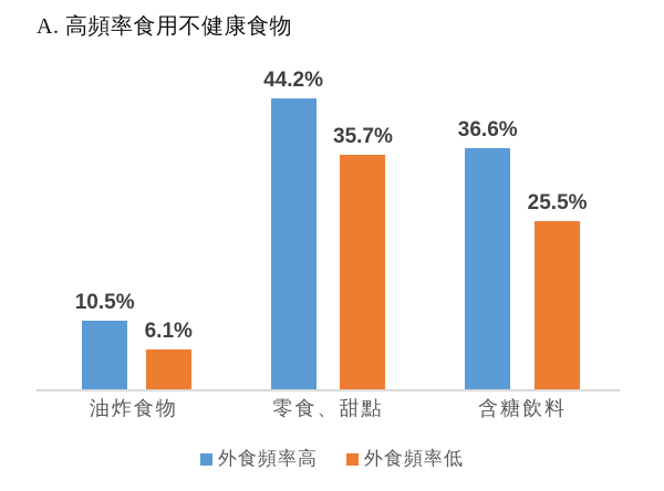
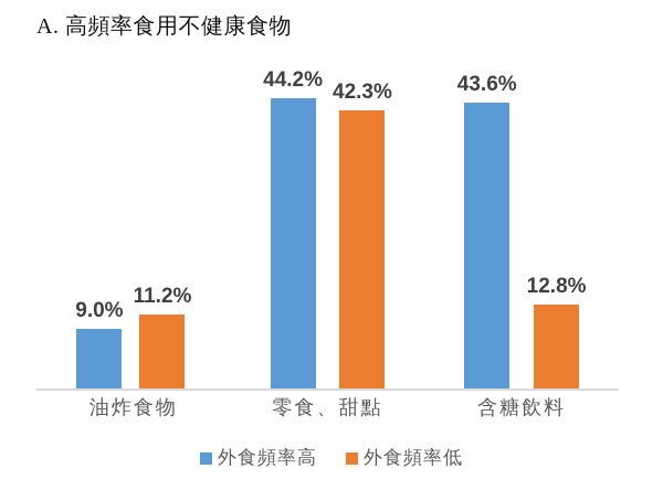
外食頻率高/油炸食物: 10.5% -> 9.0%
外食頻率低/油炸食物: 6.1% -> 11.2%
外食頻率低/零食、甜點: 35.7% -> 42.3%
外食頻率高/含糖飲料: 36.6% -> 43.6%
外食頻率低/含糖飲料: 25.5% -> 12.8%
